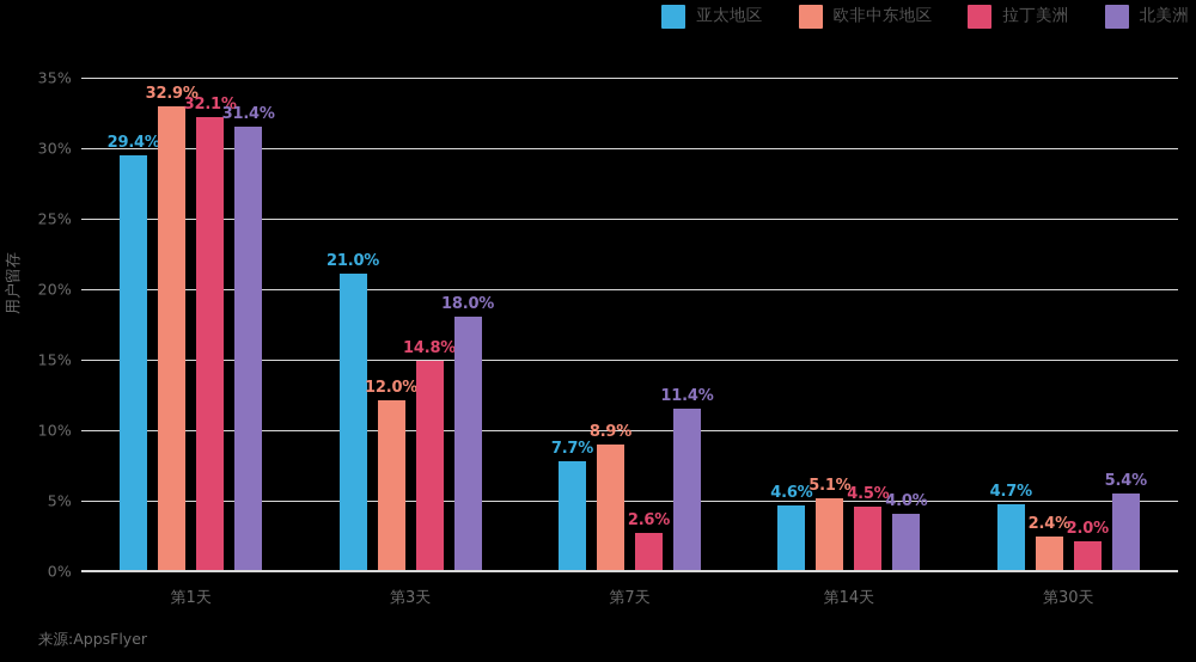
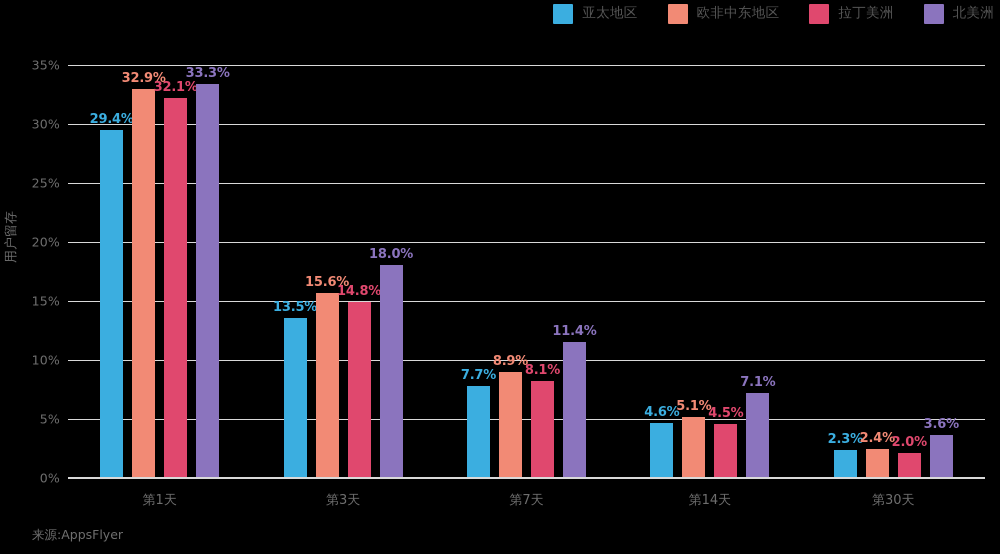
北美洲/第1天: 31.4% -> 33.3%
亚太地区/第3天: 21.0% -> 13.5%
欧非中东地区/第3天: 12.0% -> 15.6%
拉丁美洲/第7天: 2.6% -> 8.1%
北美洲/第14天: 4.0% -> 7.1%
亚太地区/第30天: 4.7% -> 2.3%
北美洲/第30天: 5.4% -> 3.6%
